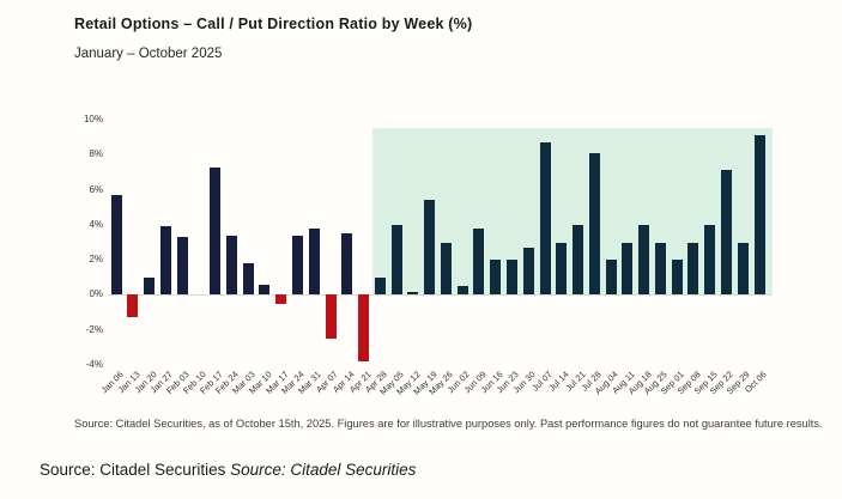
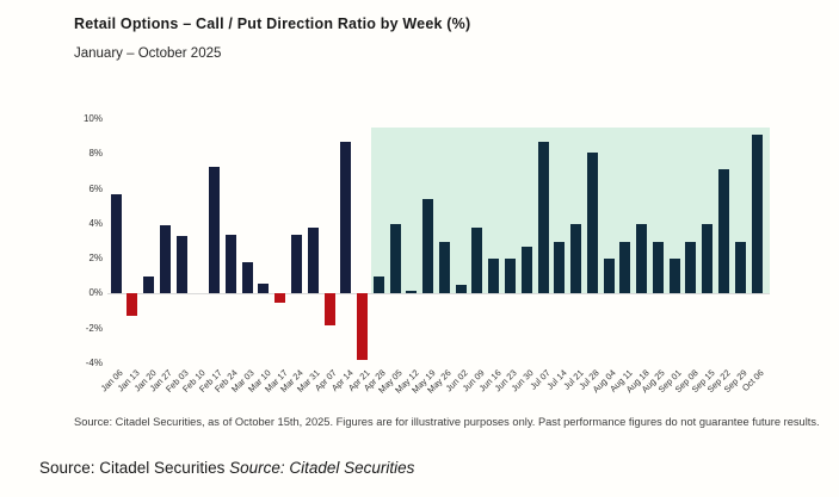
Apr 07: -2.5% -> -1.8%
Apr 14: 3.5% -> 8.7%
